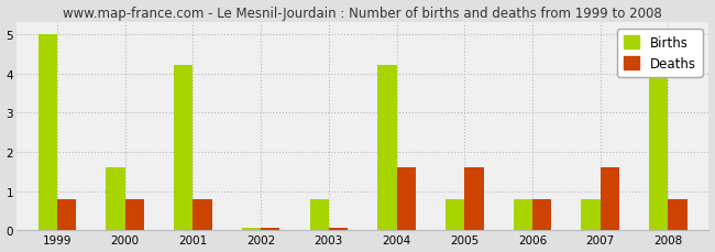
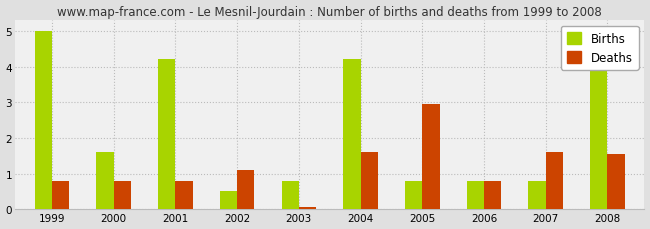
Births/2002: 0.05 -> 0.50
Deaths/2002: 0.05 -> 1.10
Deaths/2005: 1.60 -> 2.95
Deaths/2008: 0.80 -> 1.55
